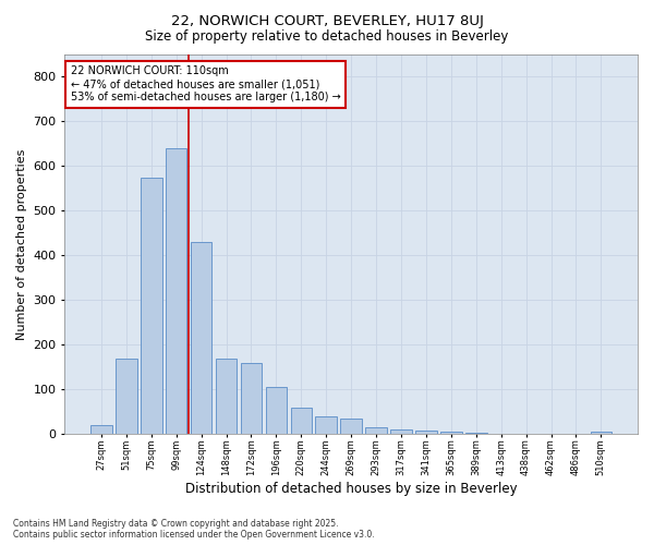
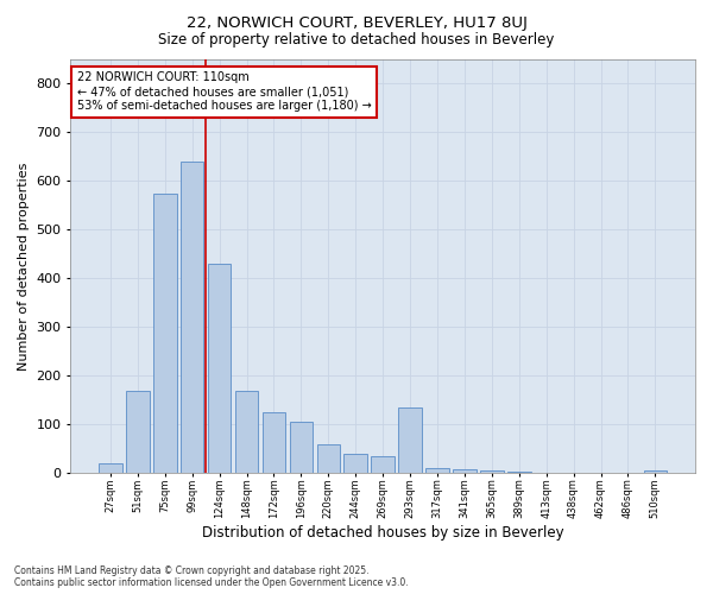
172sqm: 160 -> 125
293sqm: 15 -> 135
